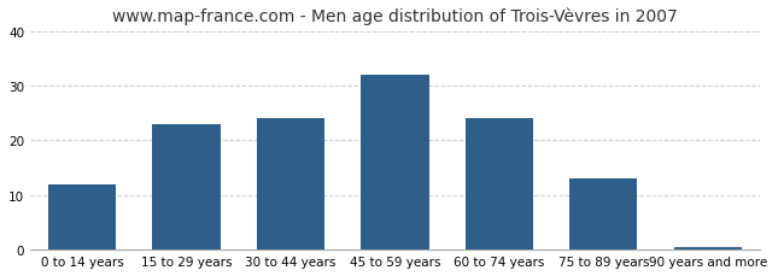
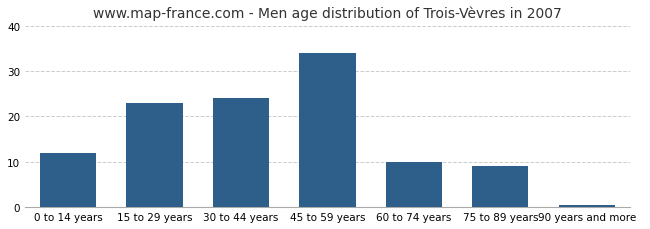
45 to 59 years: 32.0 -> 34.0
60 to 74 years: 24.0 -> 10.0
75 to 89 years: 13.0 -> 9.0
